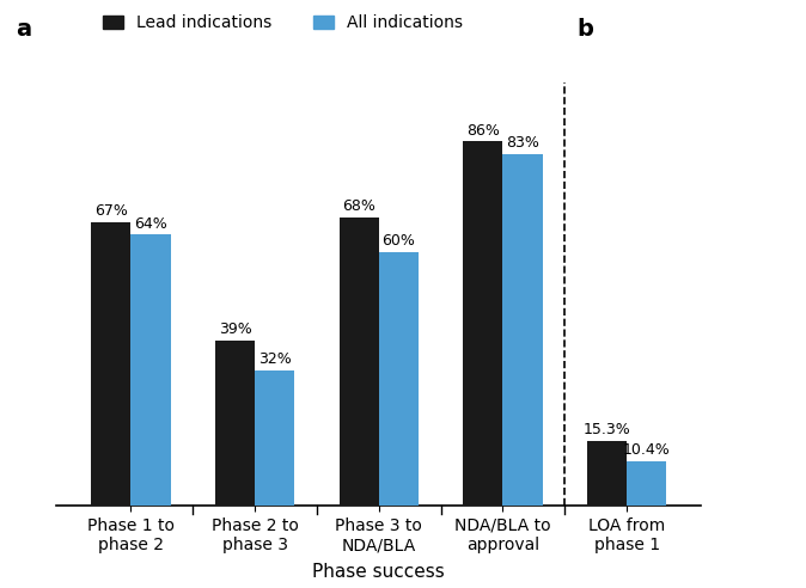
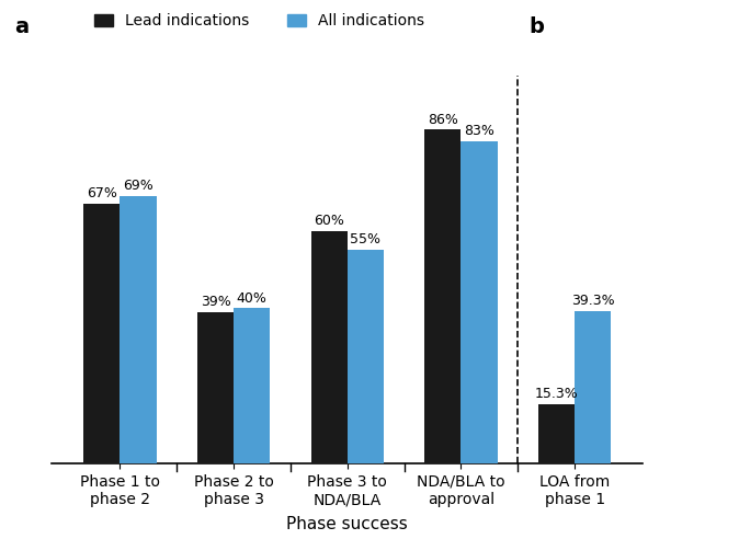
All indications/Phase 1 to phase 2: 64% -> 69%
All indications/Phase 2 to phase 3: 32% -> 40%
Lead indications/Phase 3 to NDA/BLA: 68% -> 60%
All indications/Phase 3 to NDA/BLA: 60% -> 55%
All indications/LOA from phase 1: 10.4% -> 39.3%
